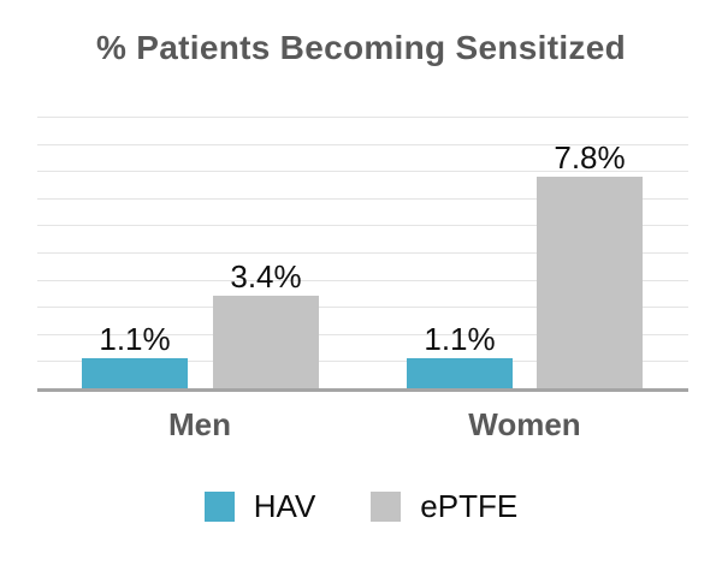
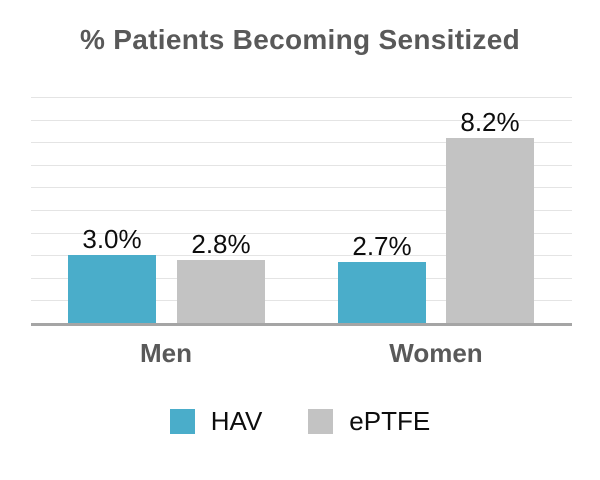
HAV/Men: 1.1% -> 3.0%
ePTFE/Men: 3.4% -> 2.8%
HAV/Women: 1.1% -> 2.7%
ePTFE/Women: 7.8% -> 8.2%
